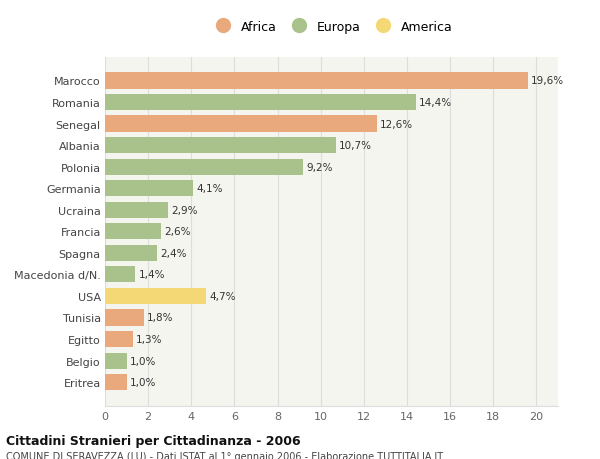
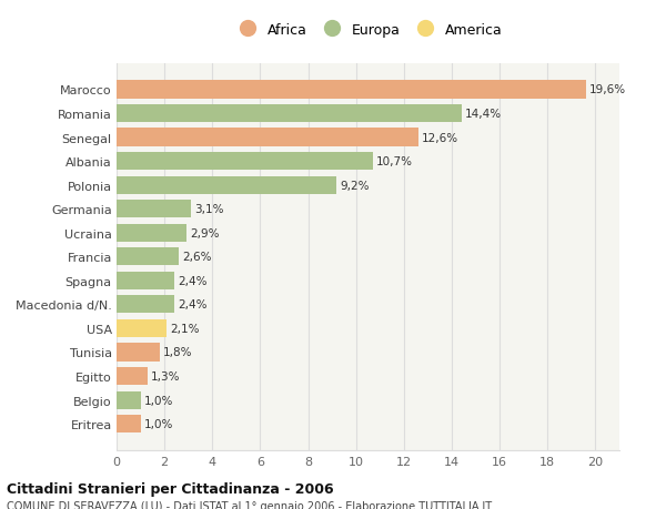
Germania: 4,1% -> 3,1%
Macedonia d/N.: 1,4% -> 2,4%
USA: 4,7% -> 2,1%
